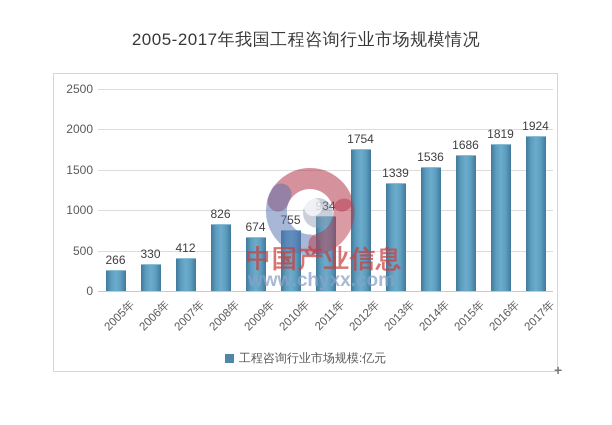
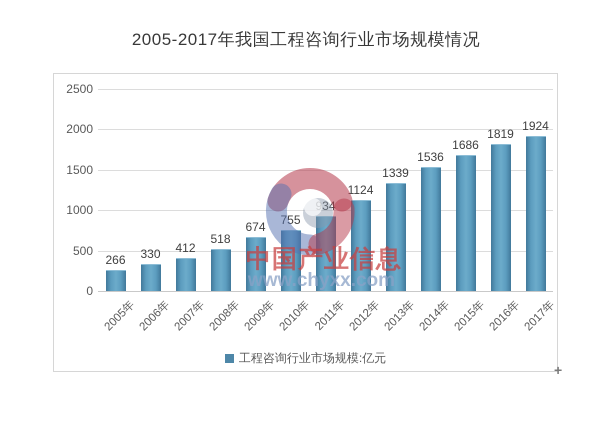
2008年: 826 -> 518
2012年: 1754 -> 1124
